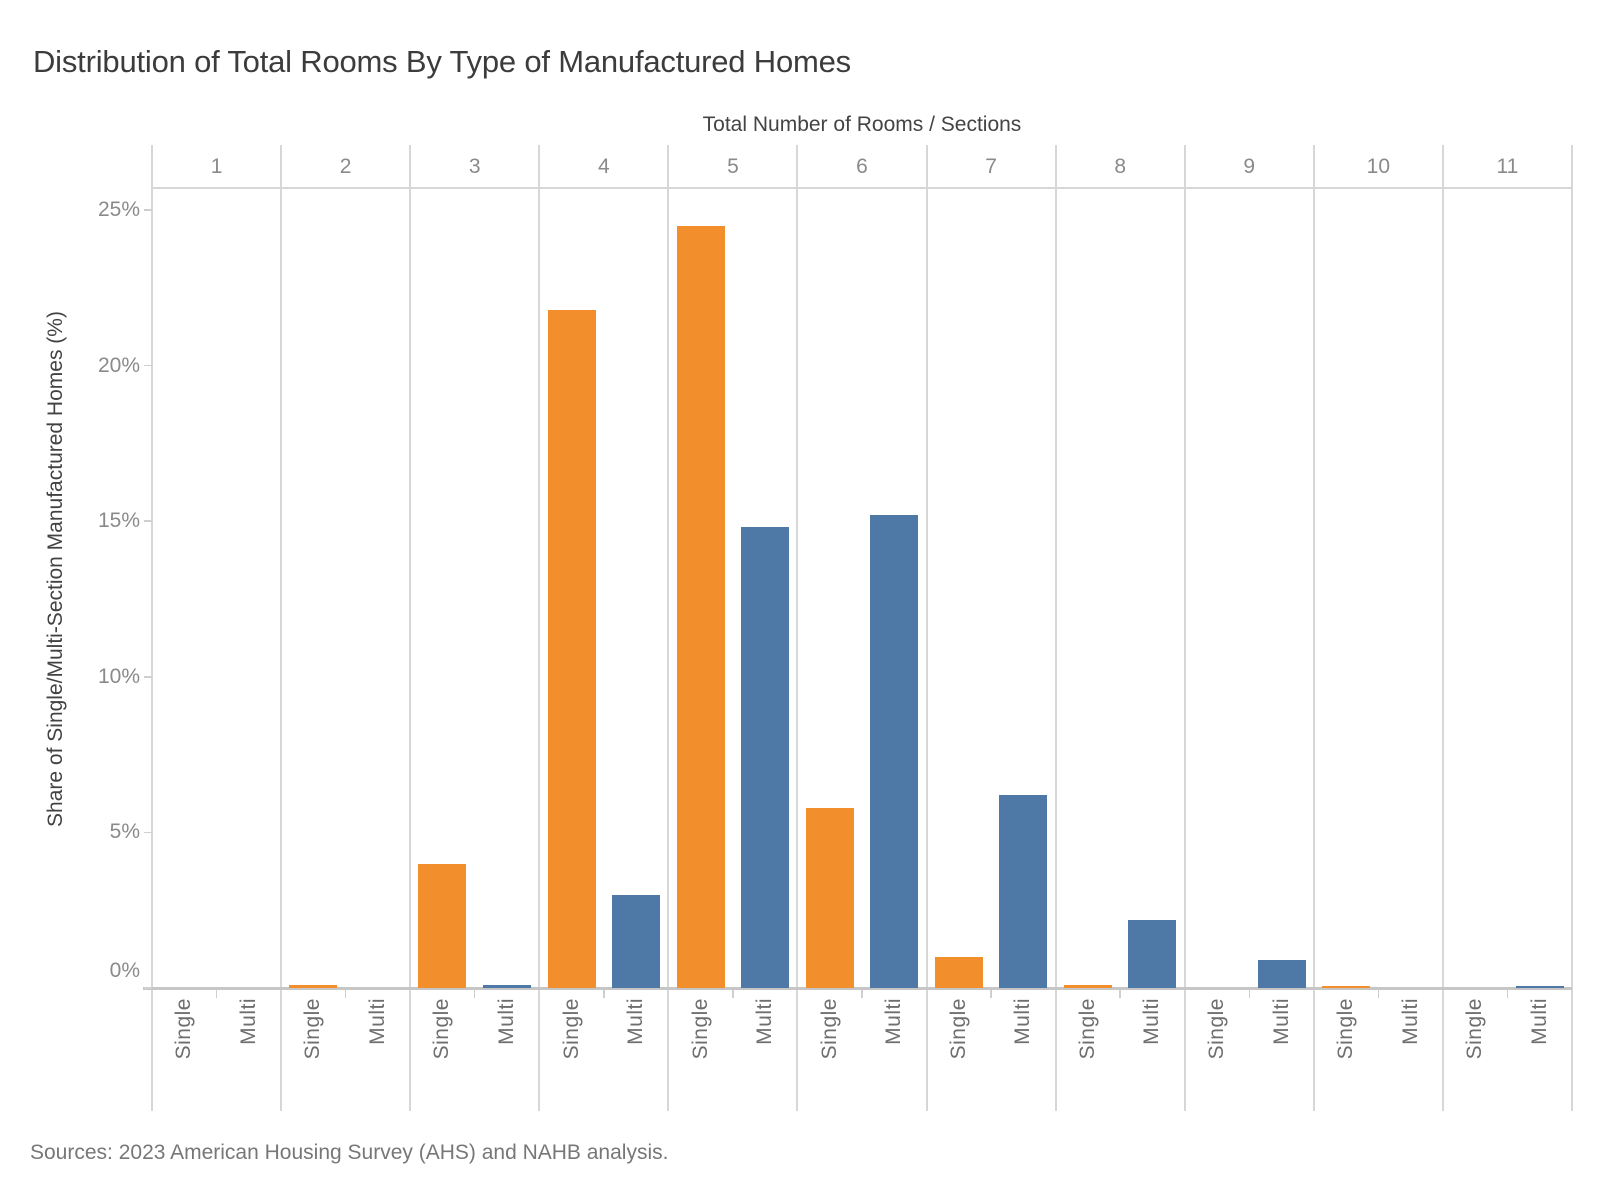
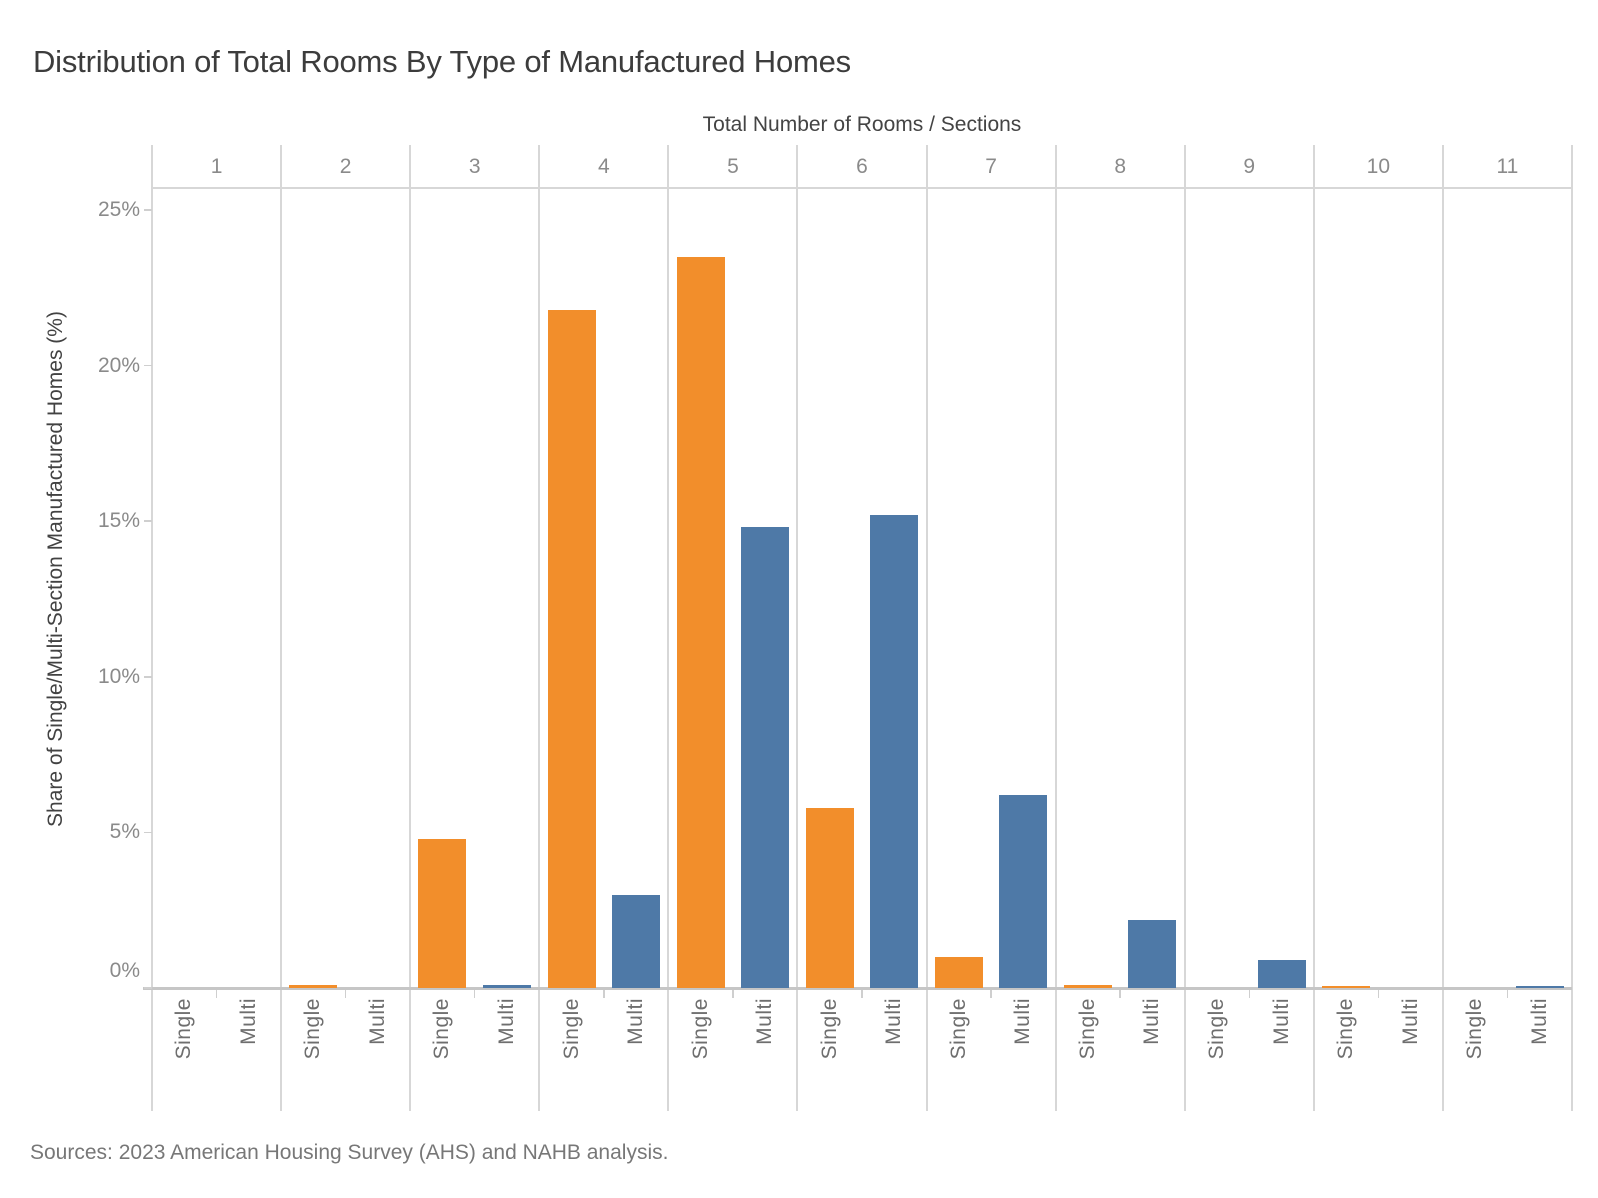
Single/3: 4.0% -> 4.8%
Single/5: 24.5% -> 23.5%
